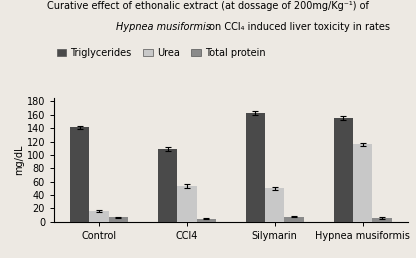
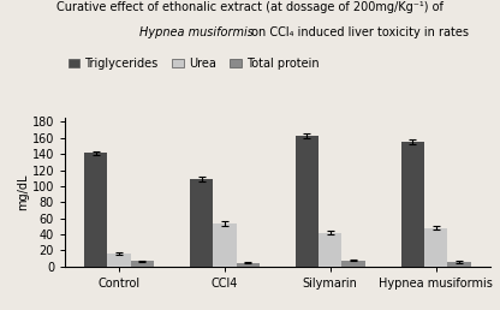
Urea/Silymarin: 50 -> 42
Urea/Hypnea musiformis: 116 -> 48
